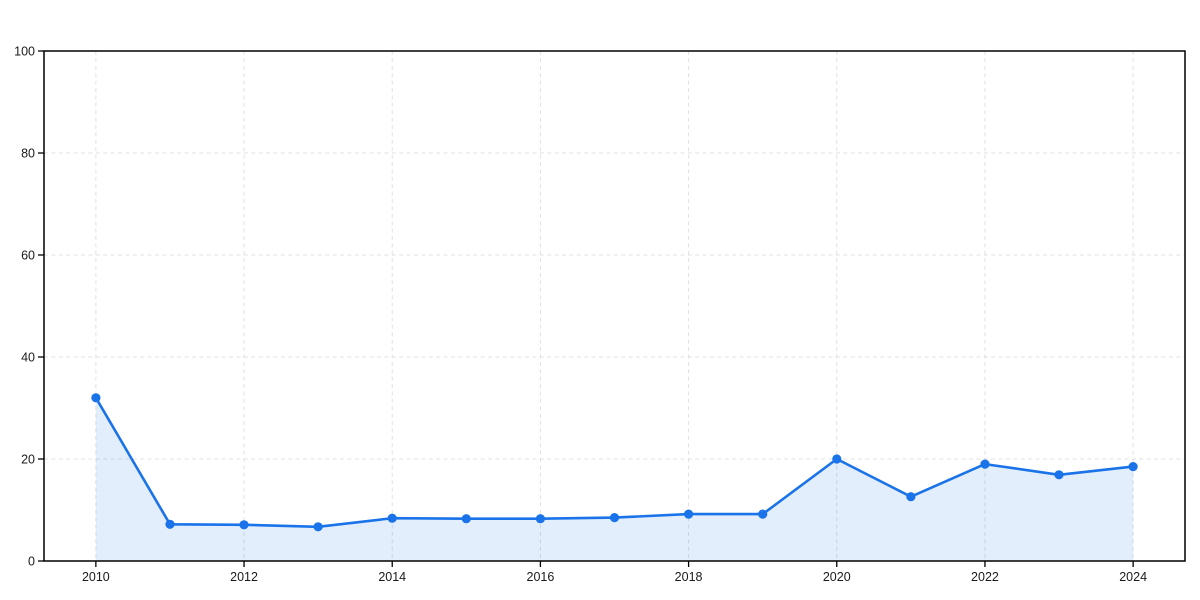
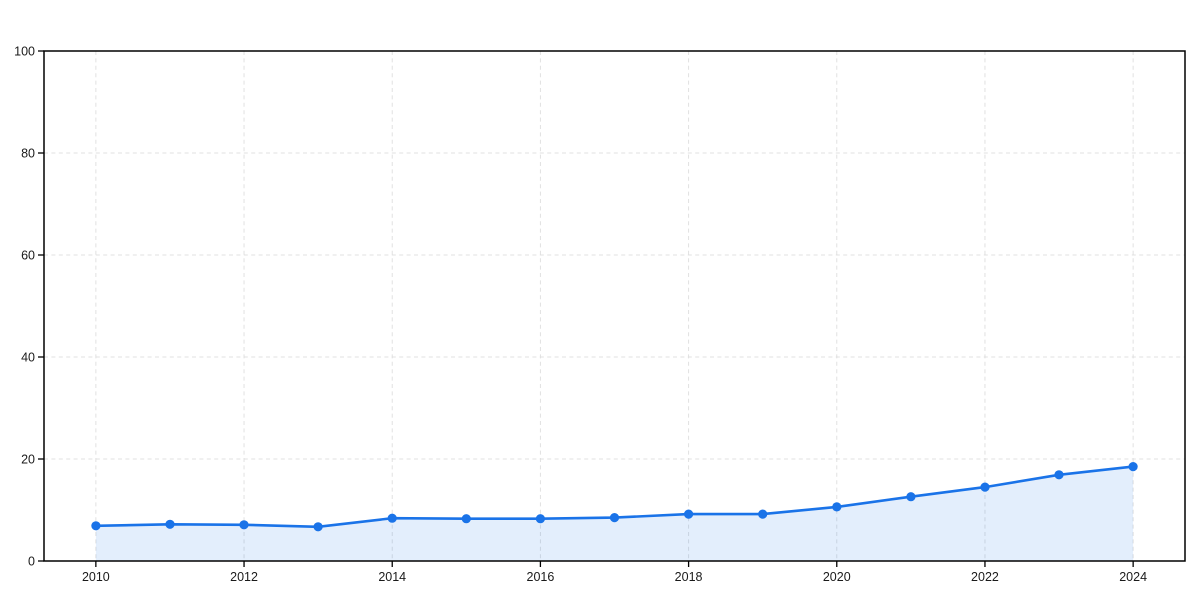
2010: 32 -> 7
2020: 20 -> 11
2022: 19 -> 14
